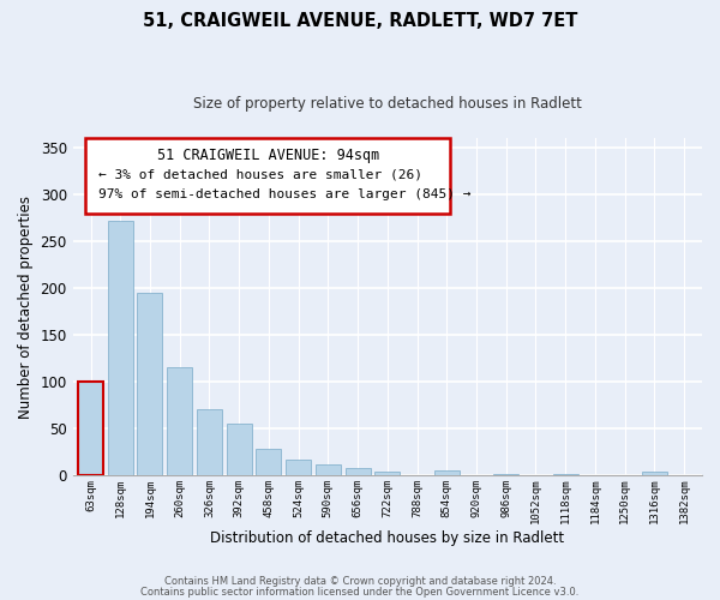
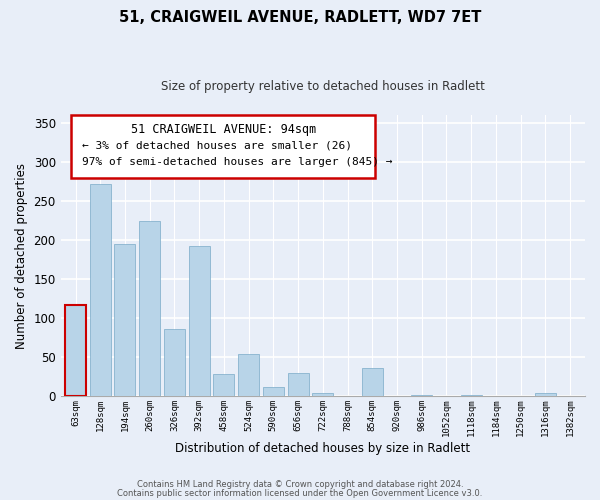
63sqm: 100 -> 116
260sqm: 115 -> 224
326sqm: 70 -> 86
392sqm: 55 -> 192
524sqm: 17 -> 54
656sqm: 8 -> 30
854sqm: 5 -> 36
